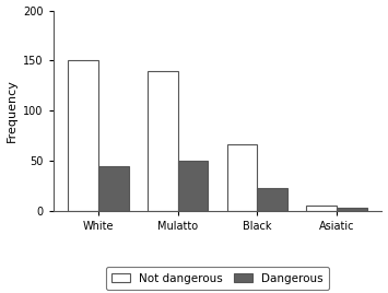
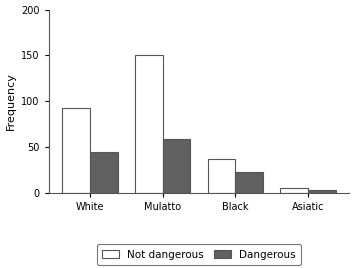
Not dangerous/White: 150 -> 93
Not dangerous/Mulatto: 140 -> 150
Dangerous/Mulatto: 50 -> 59
Not dangerous/Black: 66 -> 37
